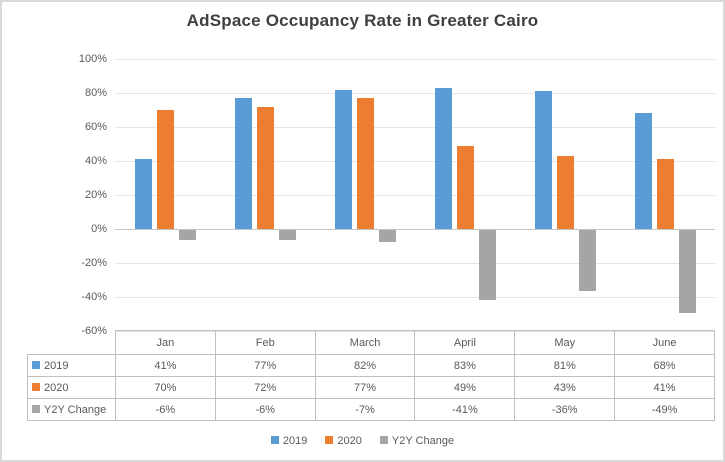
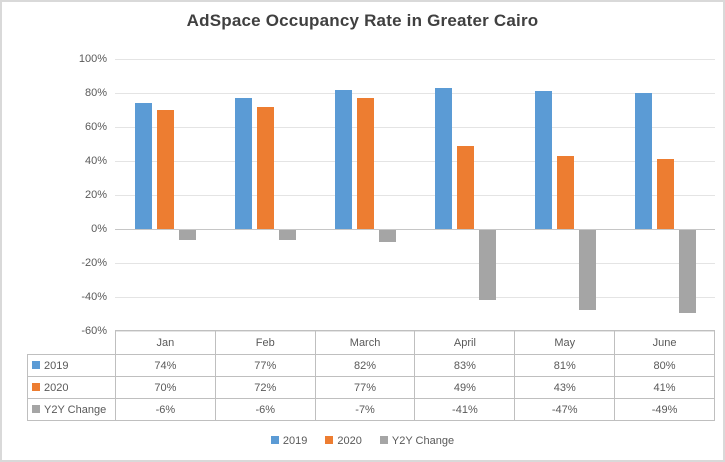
2019/Jan: 41% -> 74%
Y2Y Change/May: -36% -> -47%
2019/June: 68% -> 80%
